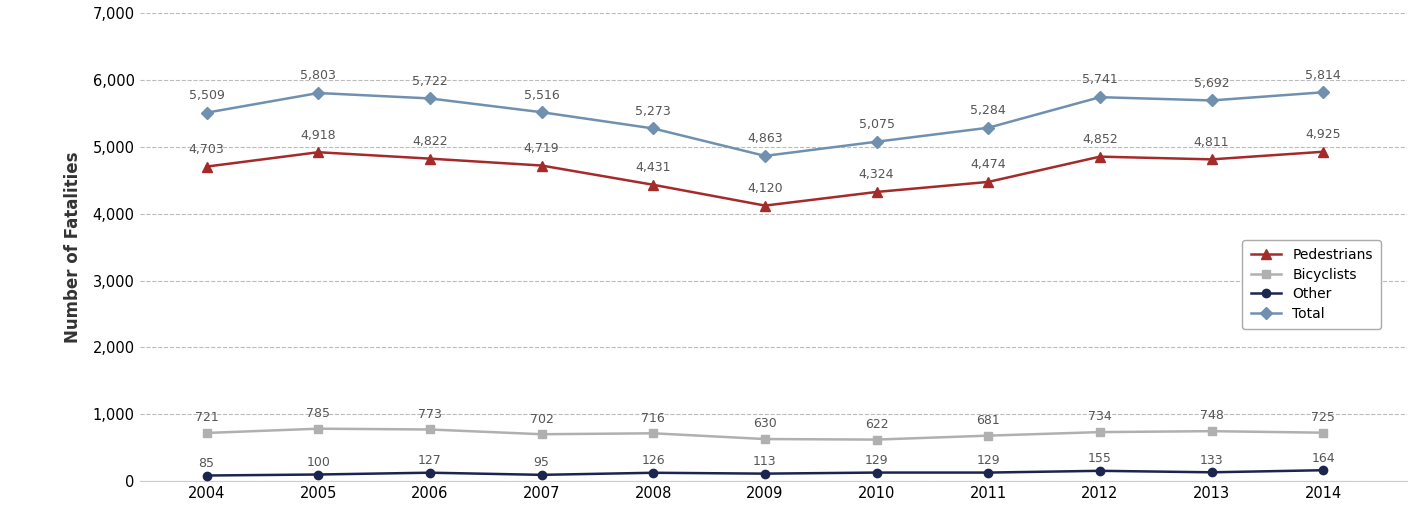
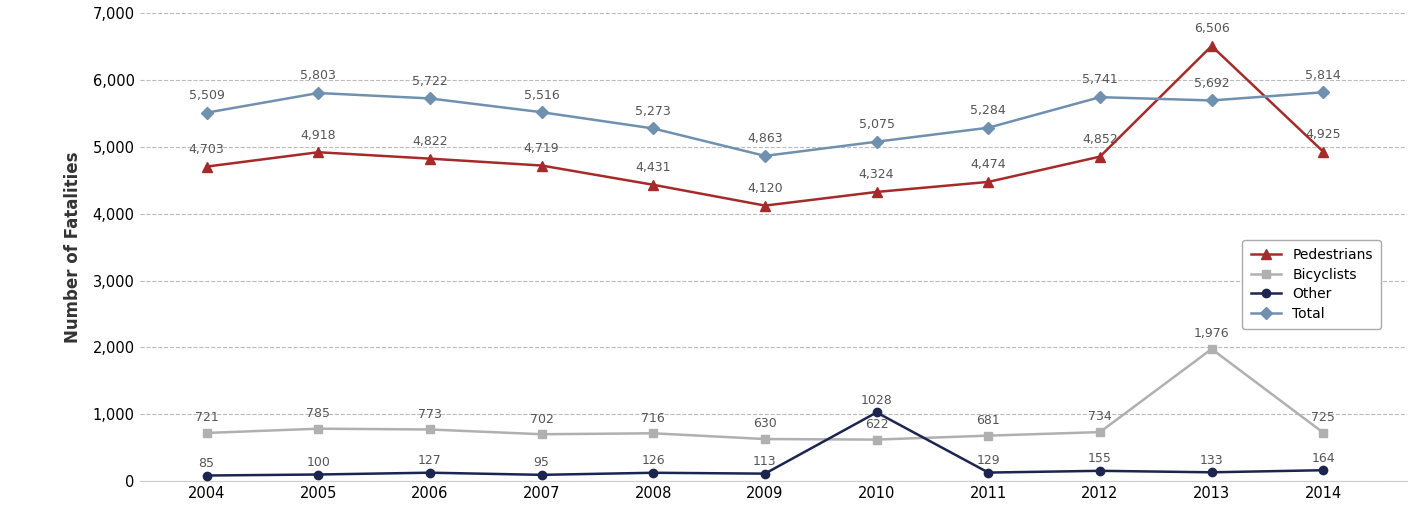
Other/2010: 129 -> 1028
Pedestrians/2013: 4,811 -> 6,506
Bicyclists/2013: 748 -> 1,976
